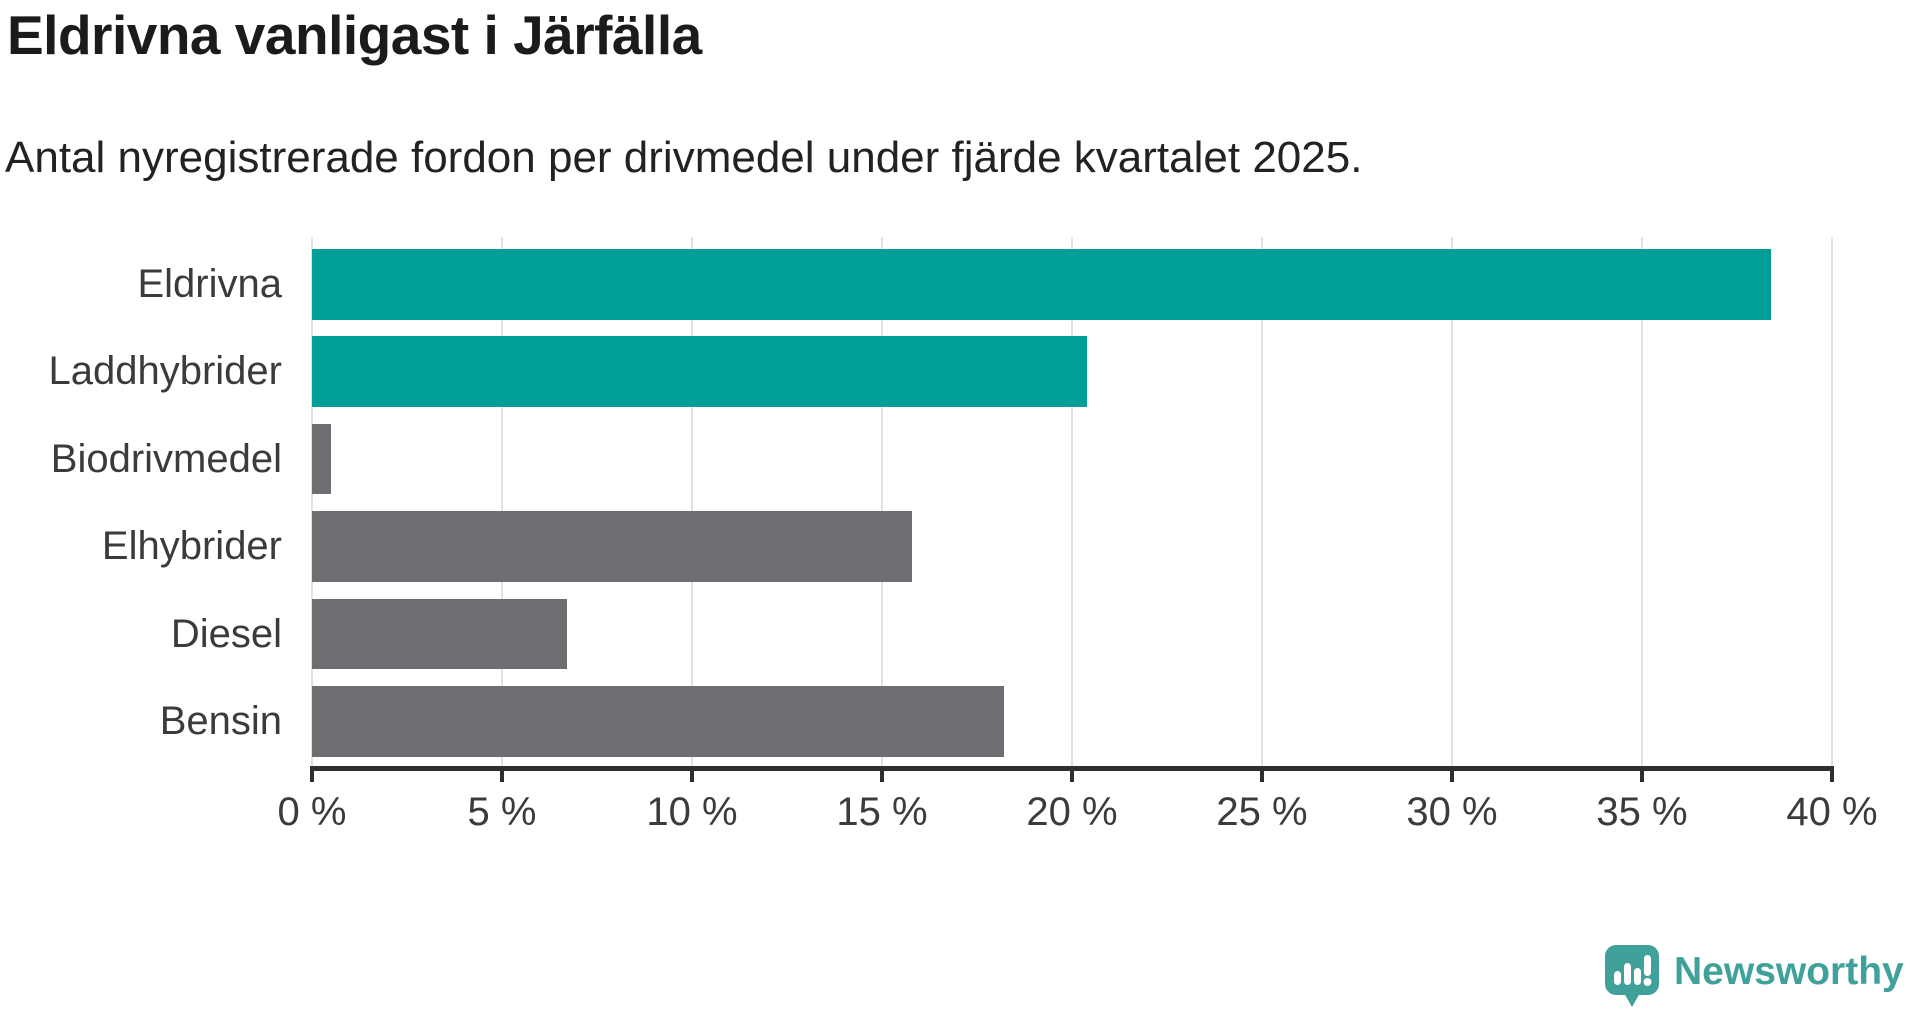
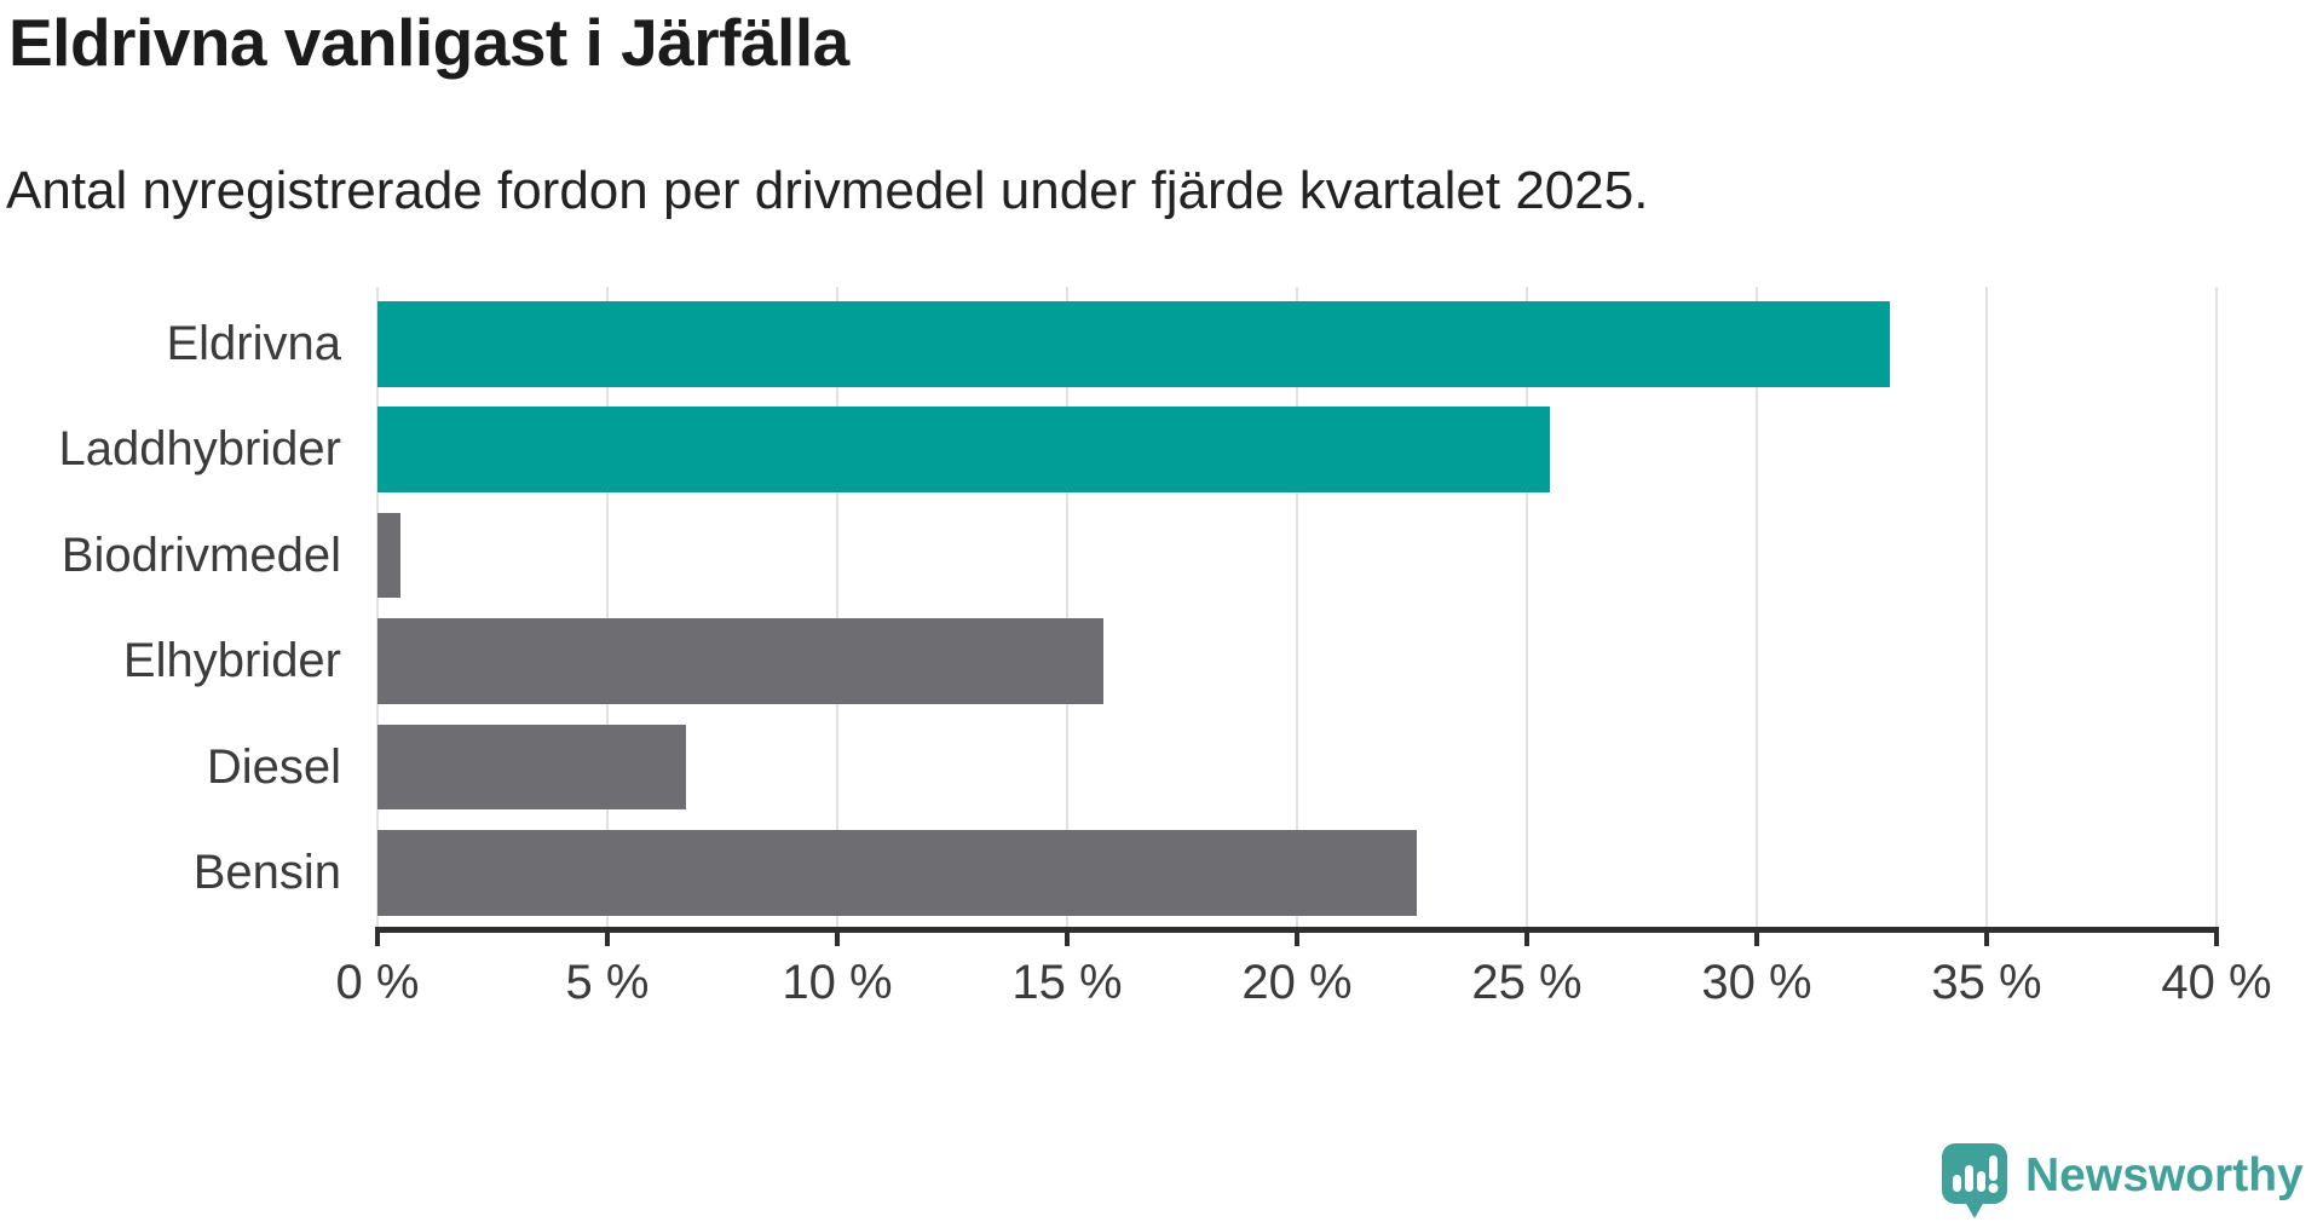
Eldrivna: 38.4% -> 32.9%
Laddhybrider: 20.4% -> 25.5%
Bensin: 18.2% -> 22.6%
